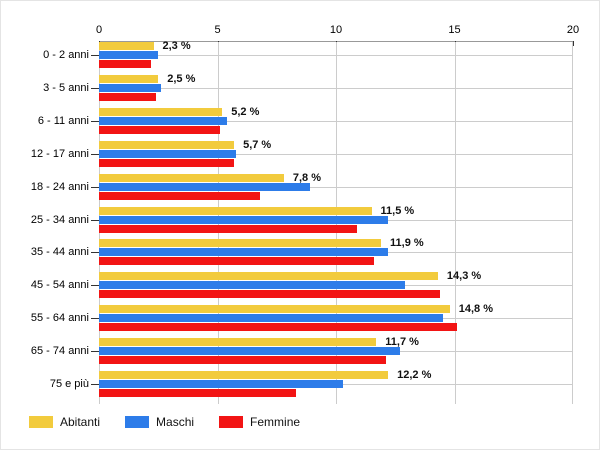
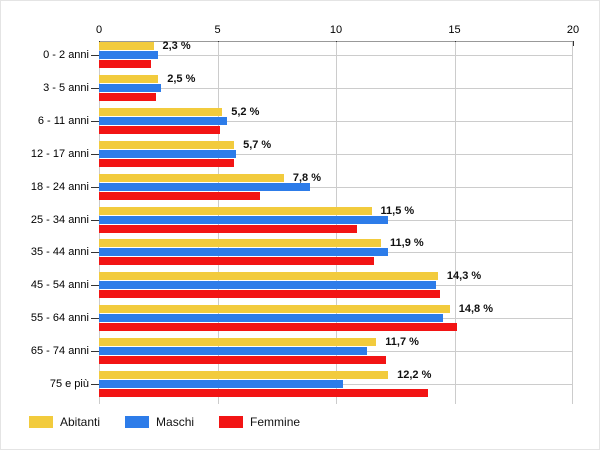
Maschi/45 - 54 anni: 12.9 -> 14.2
Maschi/65 - 74 anni: 12.7 -> 11.3
Femmine/75 e più: 8.3 -> 13.9
